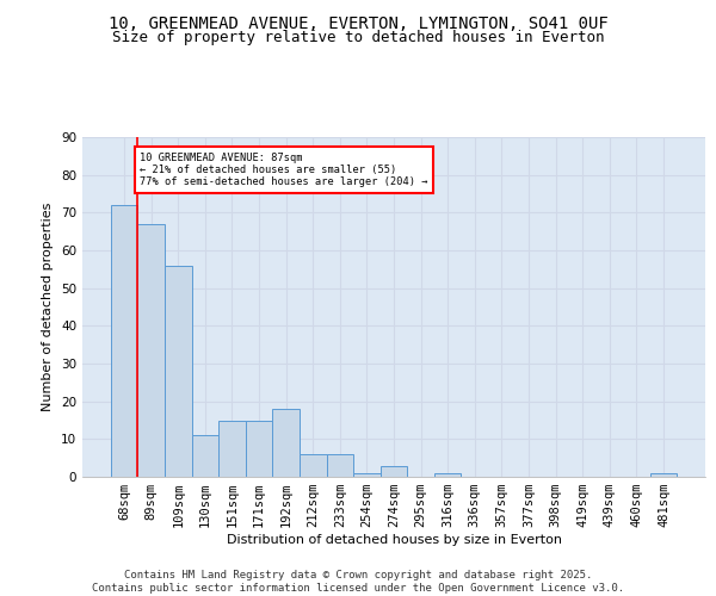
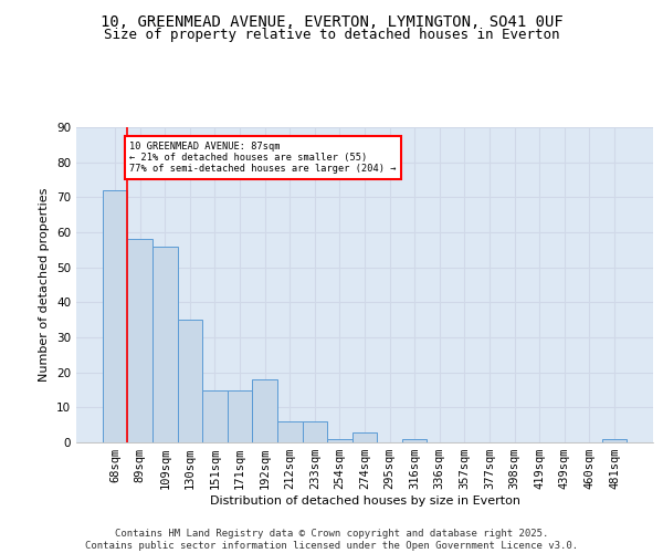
89sqm: 67 -> 58
130sqm: 11 -> 35
